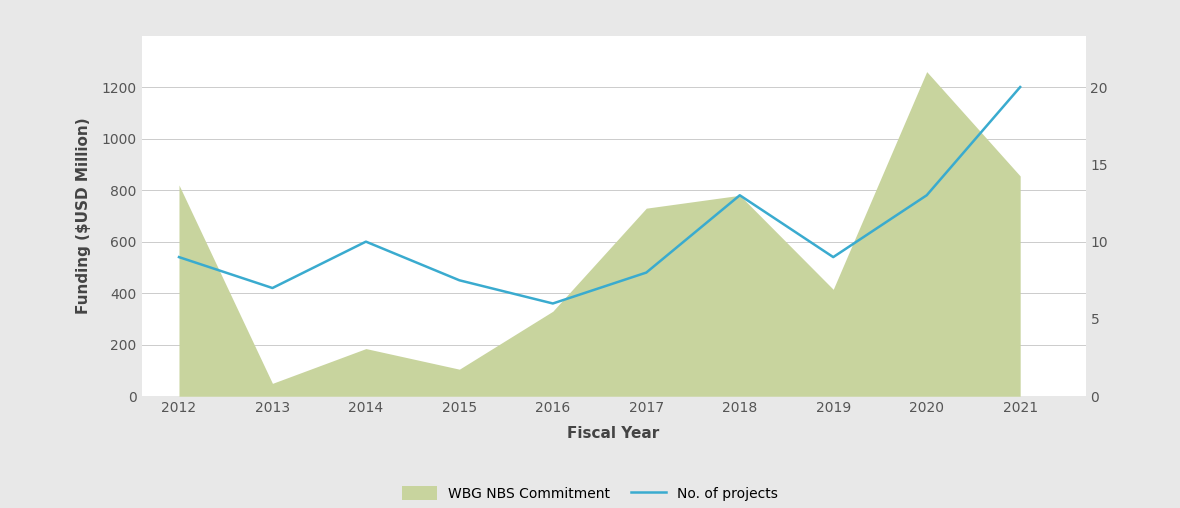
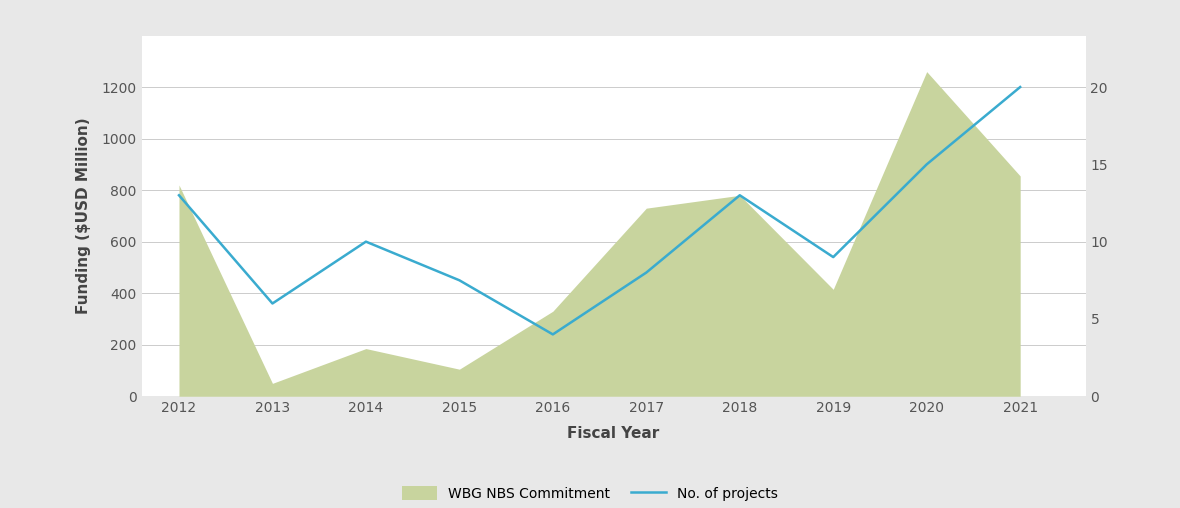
No. of projects/2012: 9.0 -> 13.0
No. of projects/2013: 7.0 -> 6.0
No. of projects/2016: 6.0 -> 4.0
No. of projects/2020: 13.0 -> 15.0
